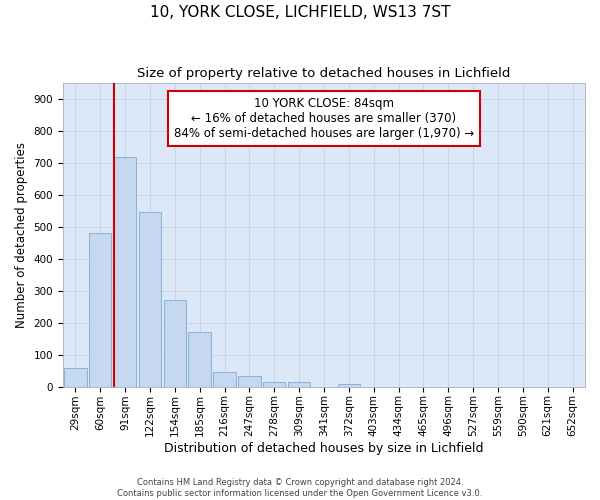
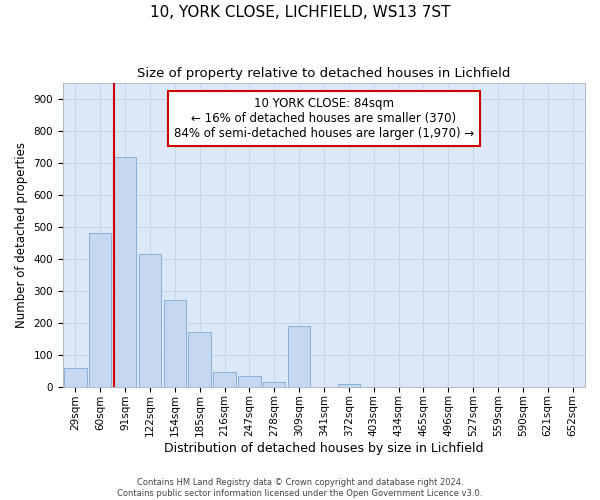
122sqm: 545 -> 415
309sqm: 14 -> 190
